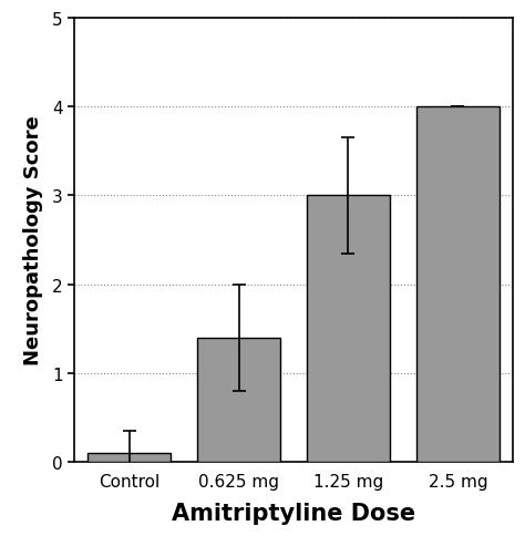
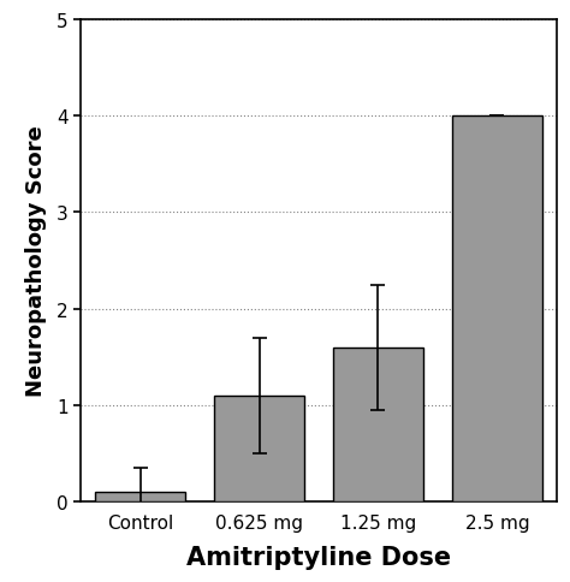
0.625 mg: 1.4 -> 1.1
1.25 mg: 3.0 -> 1.6
